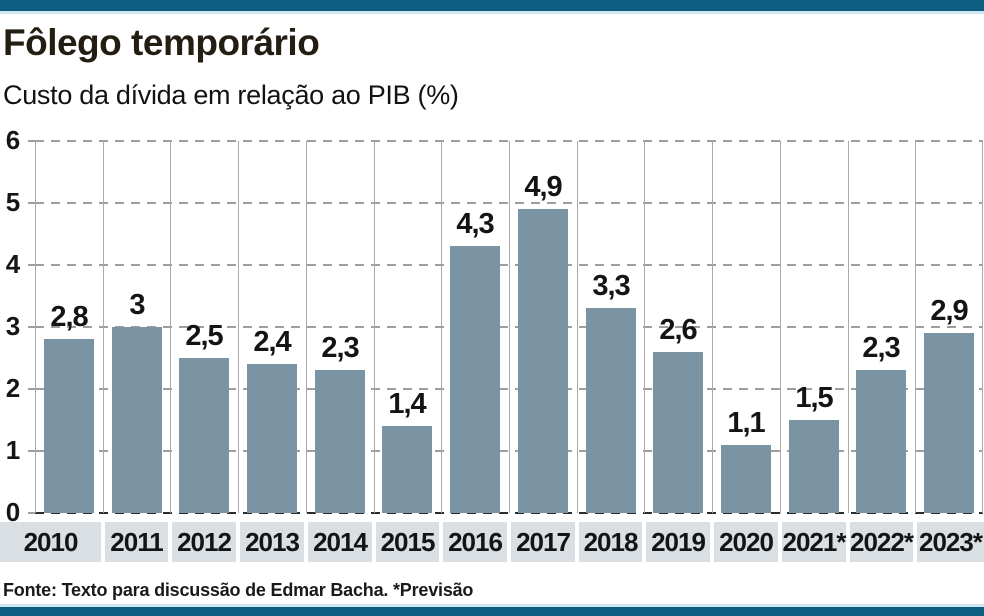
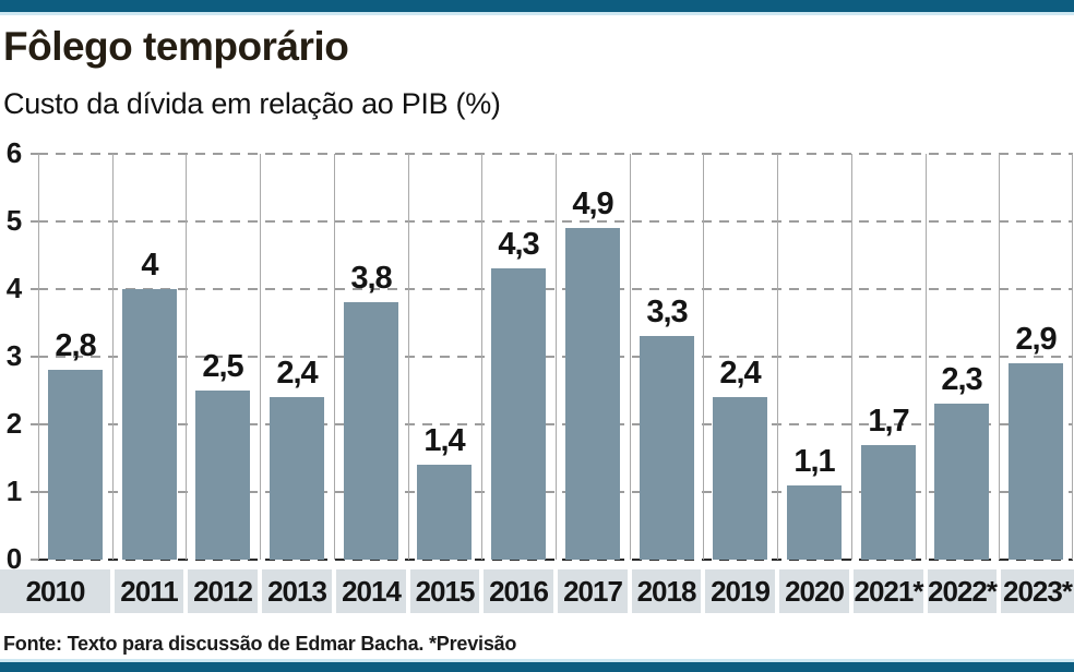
2011: 3 -> 4
2014: 2,3 -> 3,8
2019: 2,6 -> 2,4
2021*: 1,5 -> 1,7
